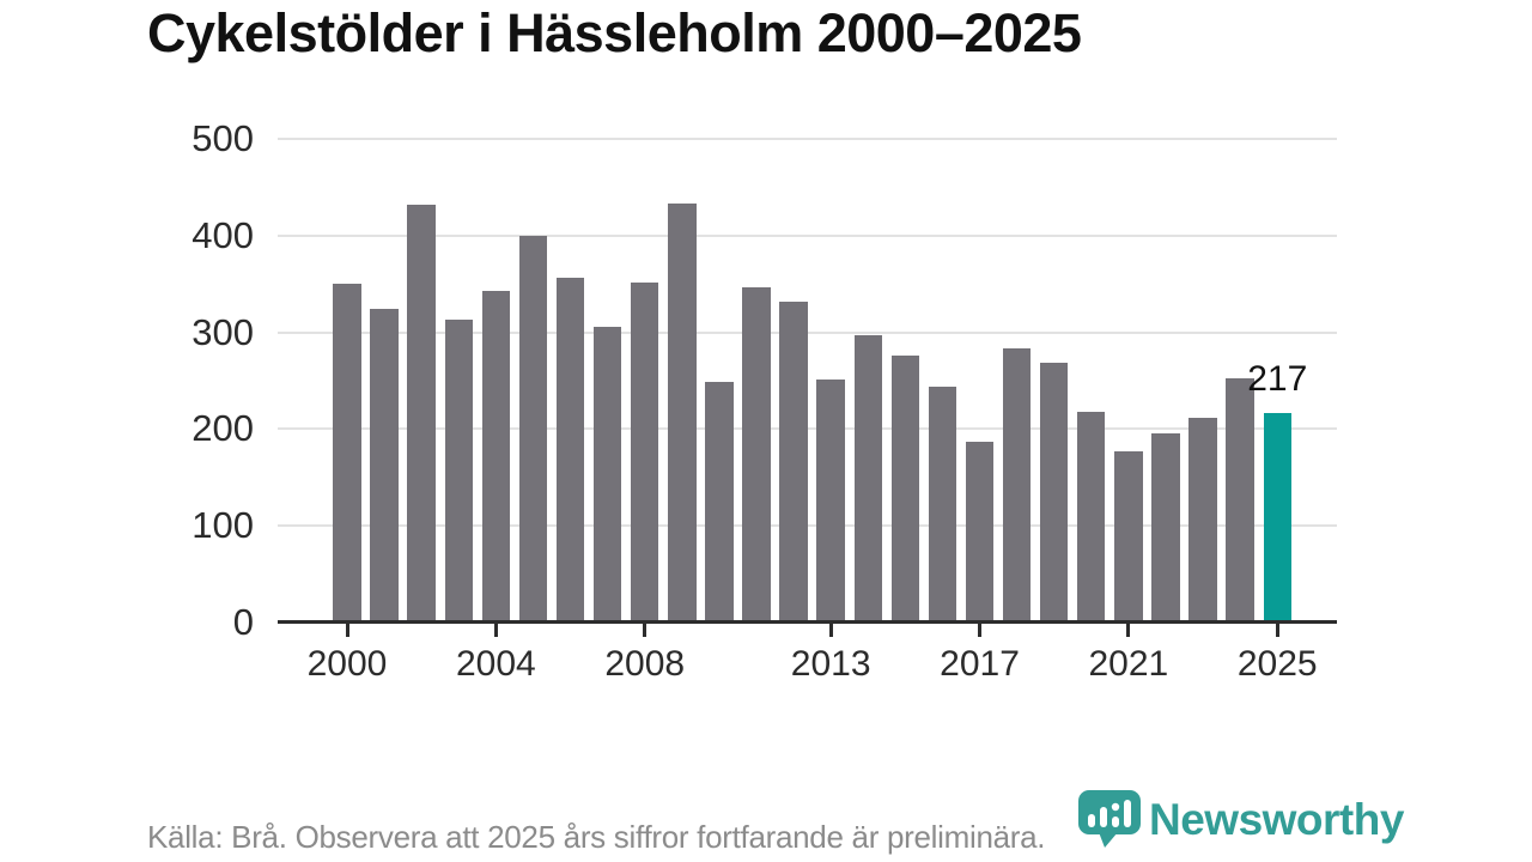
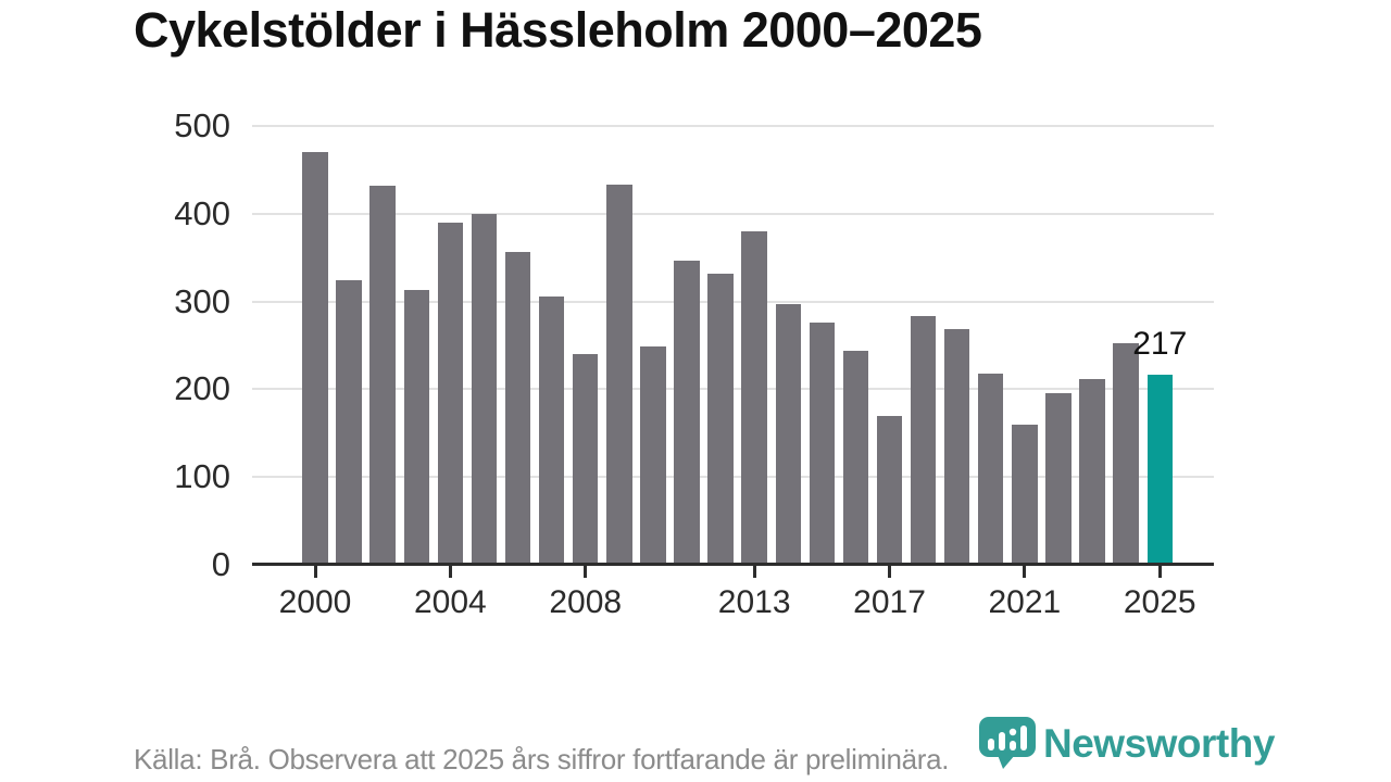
2000: 350 -> 470
2004: 340 -> 390
2008: 350 -> 240
2013: 250 -> 380
2017: 190 -> 170
2021: 180 -> 160
